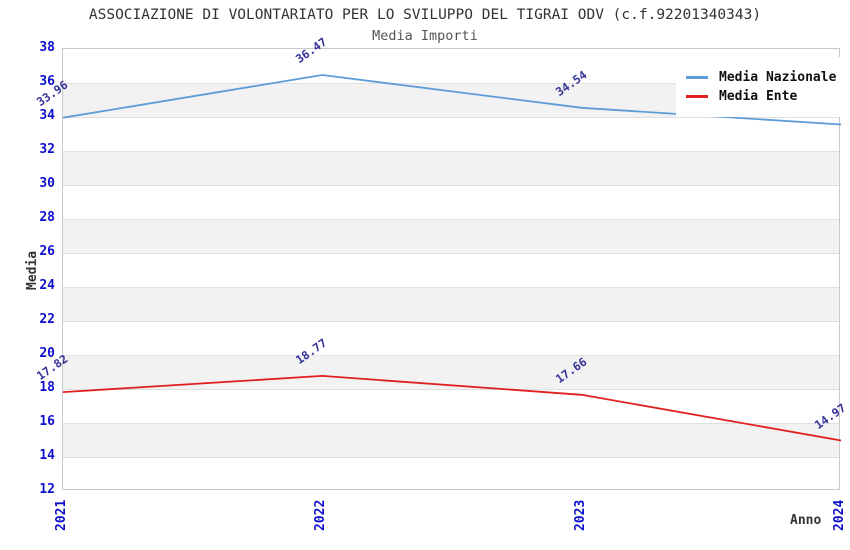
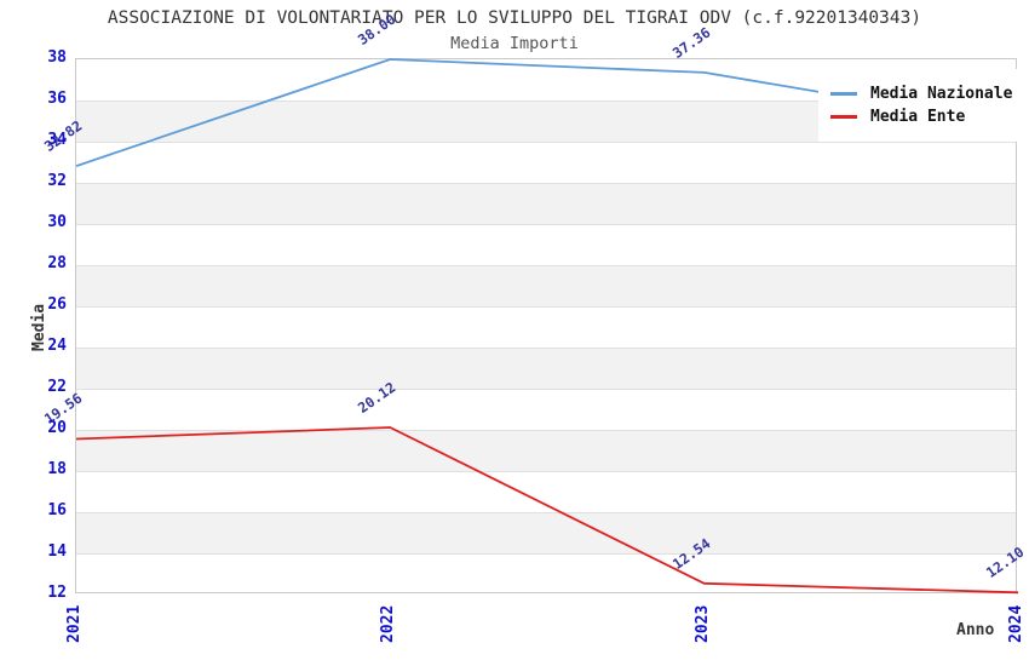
Media Nazionale/2021: 33.96 -> 32.82
Media Ente/2021: 17.82 -> 19.56
Media Nazionale/2022: 36.47 -> 38.00
Media Ente/2022: 18.77 -> 20.12
Media Nazionale/2023: 34.54 -> 37.36
Media Ente/2023: 17.66 -> 12.54
Media Nazionale/2024: 33.56 -> 34.79
Media Ente/2024: 14.97 -> 12.10
